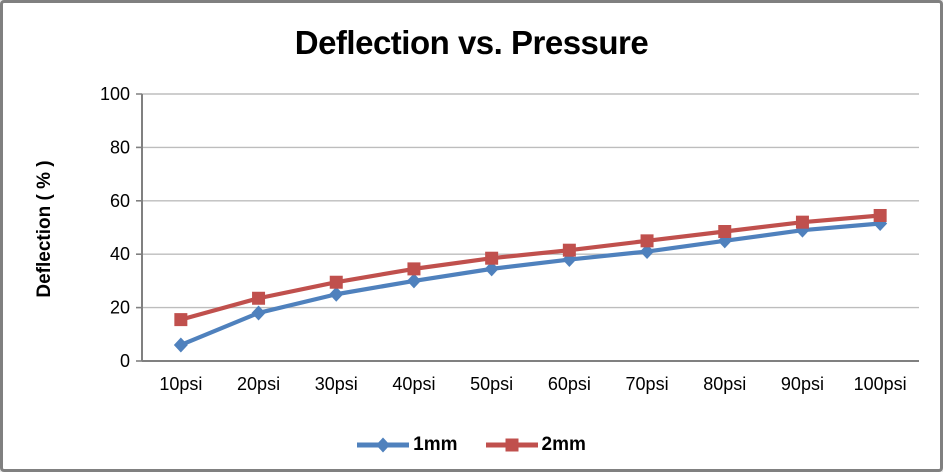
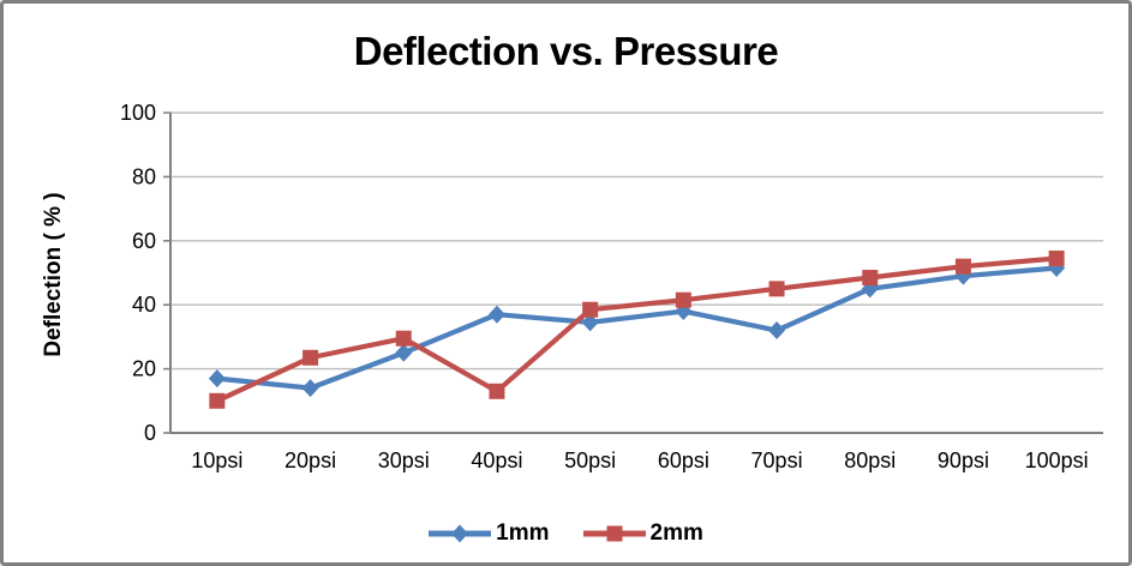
1mm/10psi: 6 -> 17
2mm/10psi: 16 -> 10
1mm/20psi: 18 -> 14
1mm/40psi: 30 -> 37
2mm/40psi: 34 -> 13
1mm/70psi: 41 -> 32
